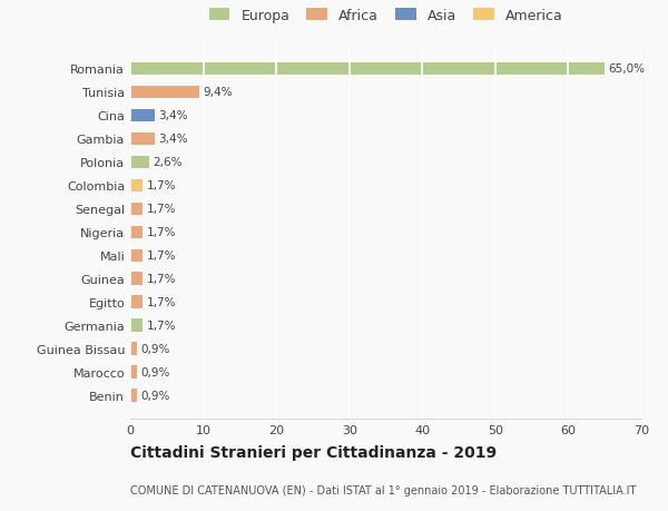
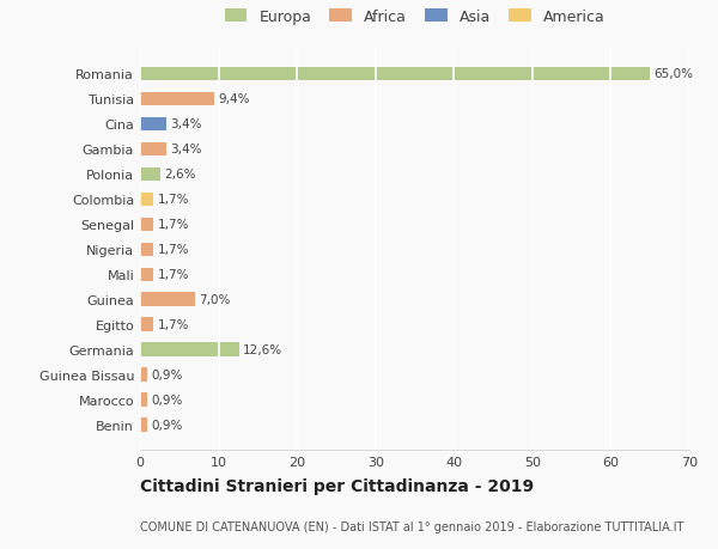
Guinea: 1,7% -> 7,0%
Germania: 1,7% -> 12,6%
